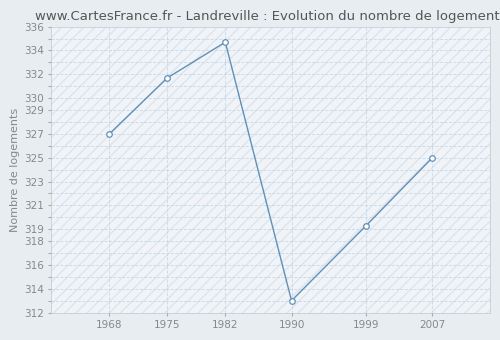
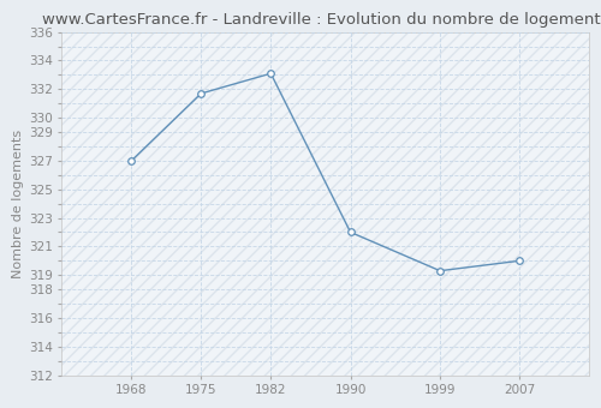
1982: 334.7 -> 333.1
1990: 313.0 -> 322.0
2007: 325.0 -> 320.0
